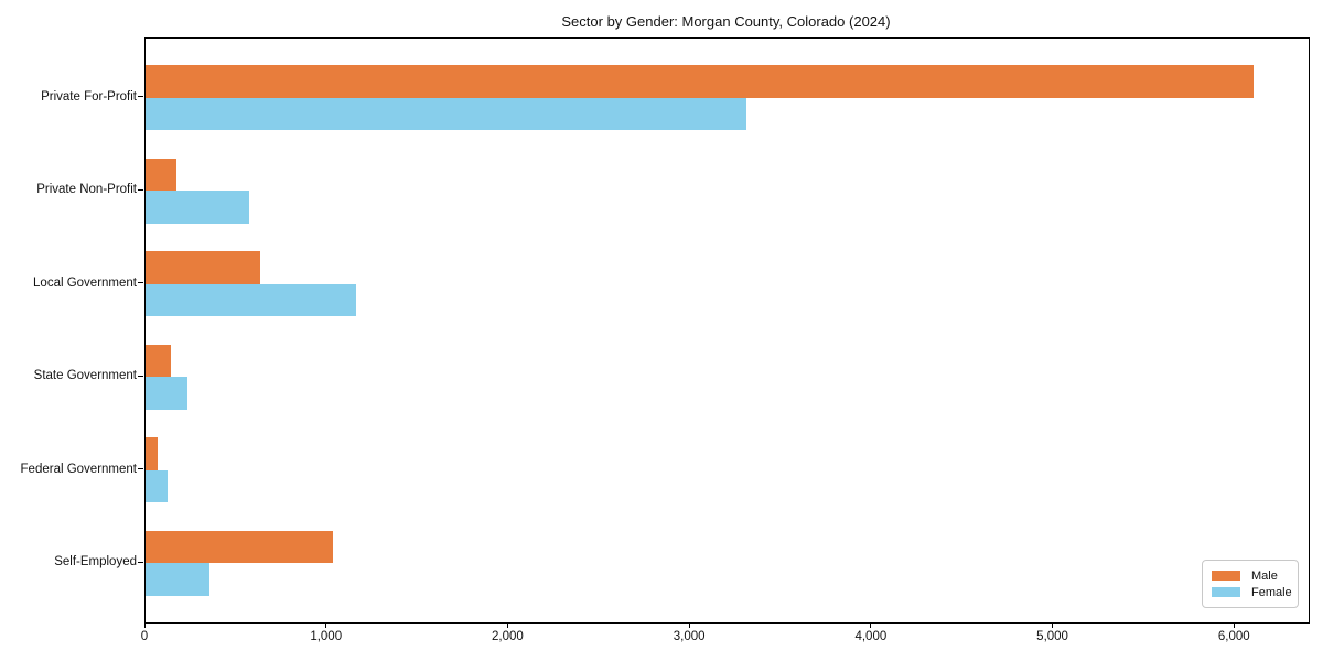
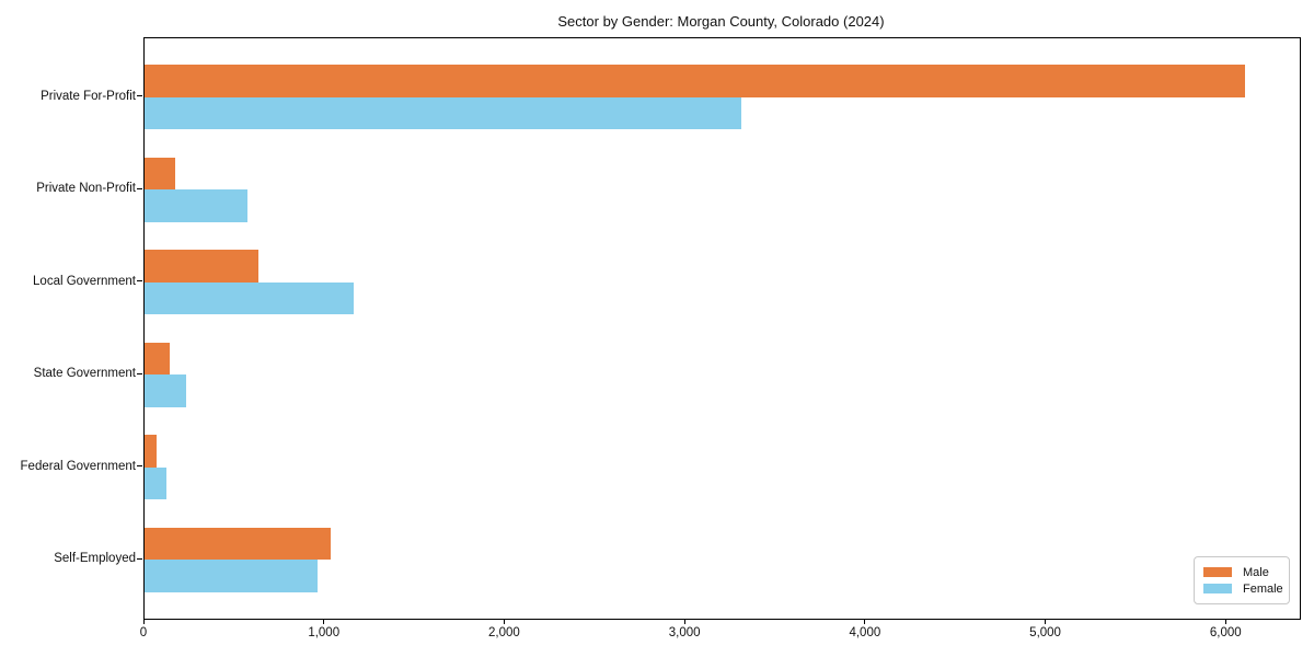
Female/Self-Employed: 350 -> 960
